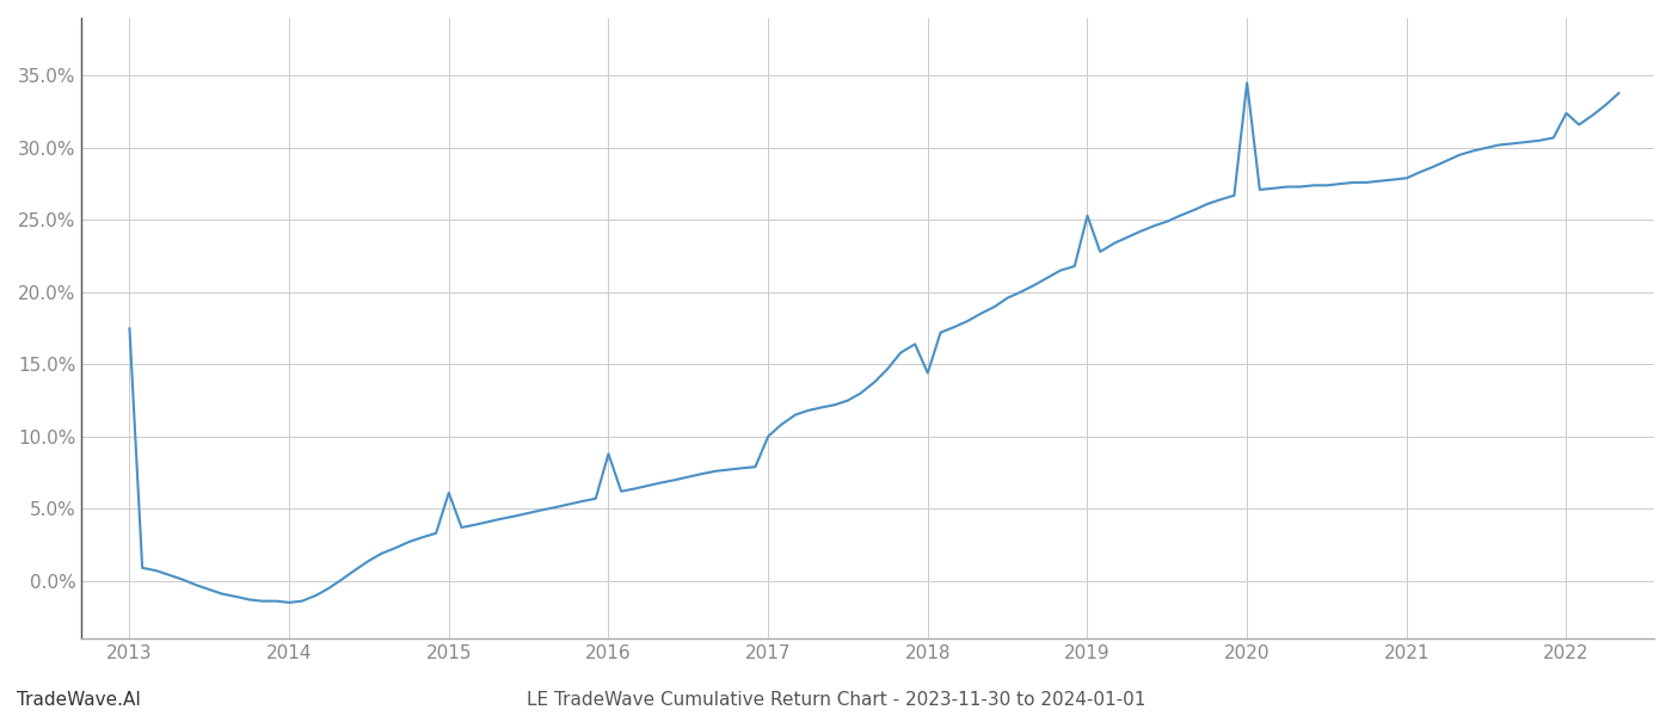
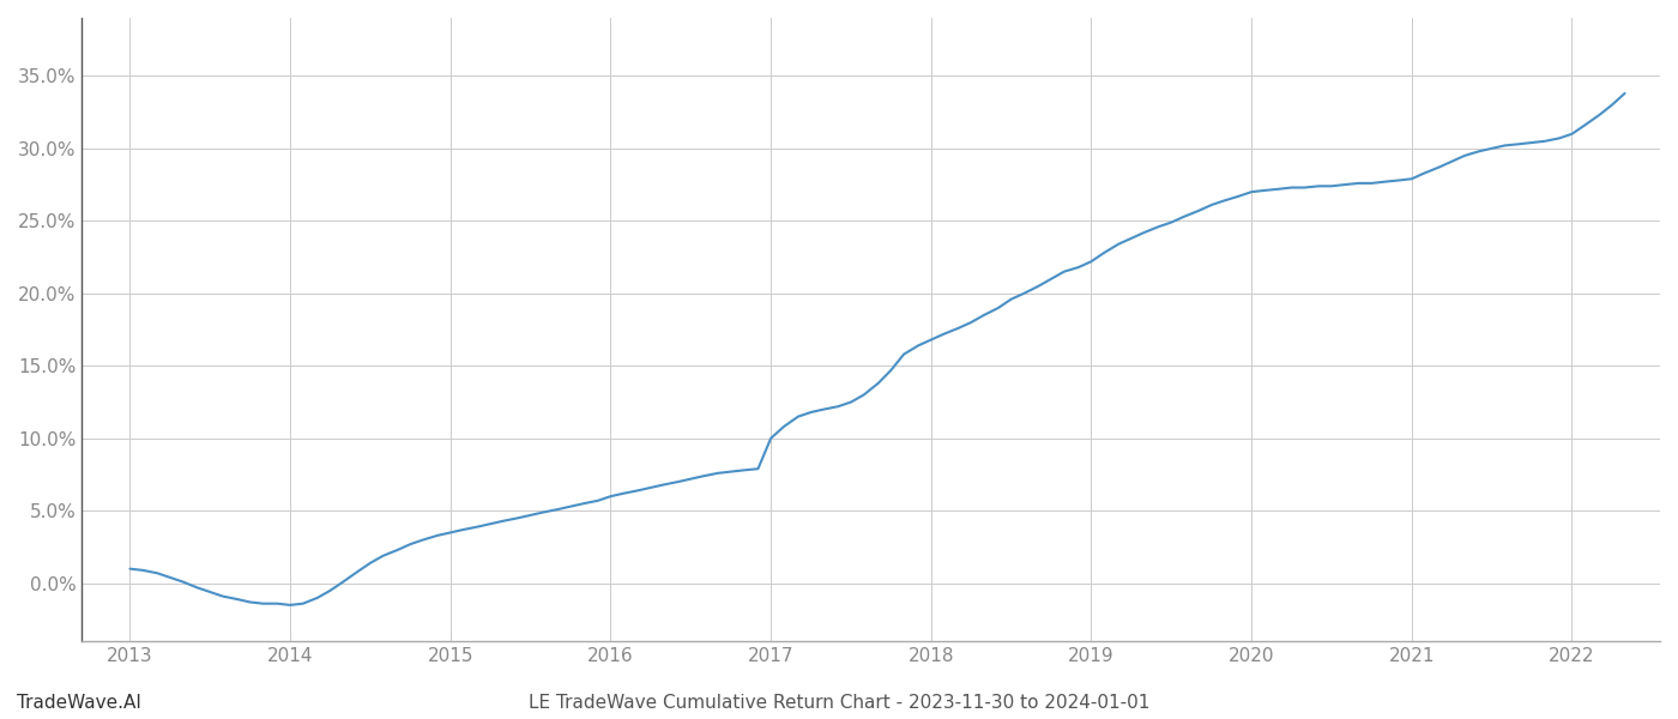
2013: 17.5% -> 1.0%
2015: 6.1% -> 3.5%
2016: 8.8% -> 6.0%
2018: 14.4% -> 16.8%
2019: 25.3% -> 22.2%
2020: 34.5% -> 27.0%
2022: 32.4% -> 31.0%
